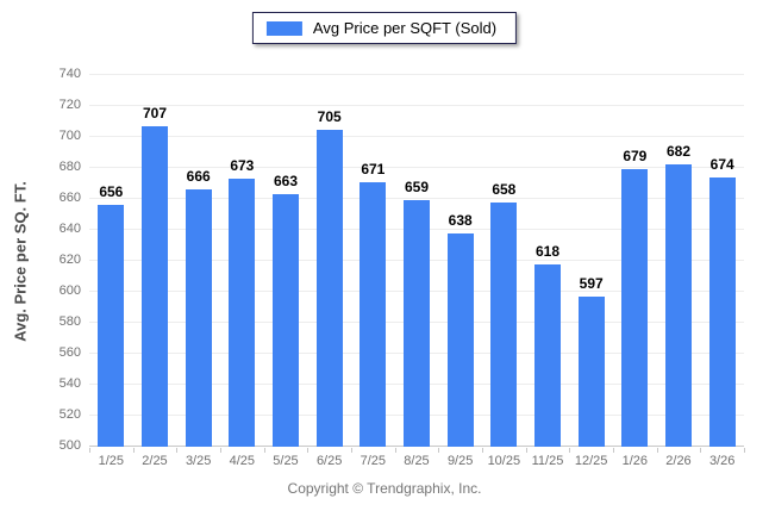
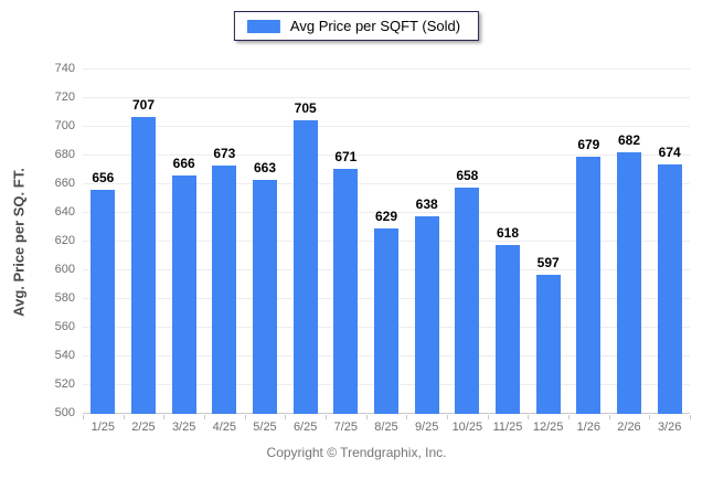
8/25: 659 -> 629
